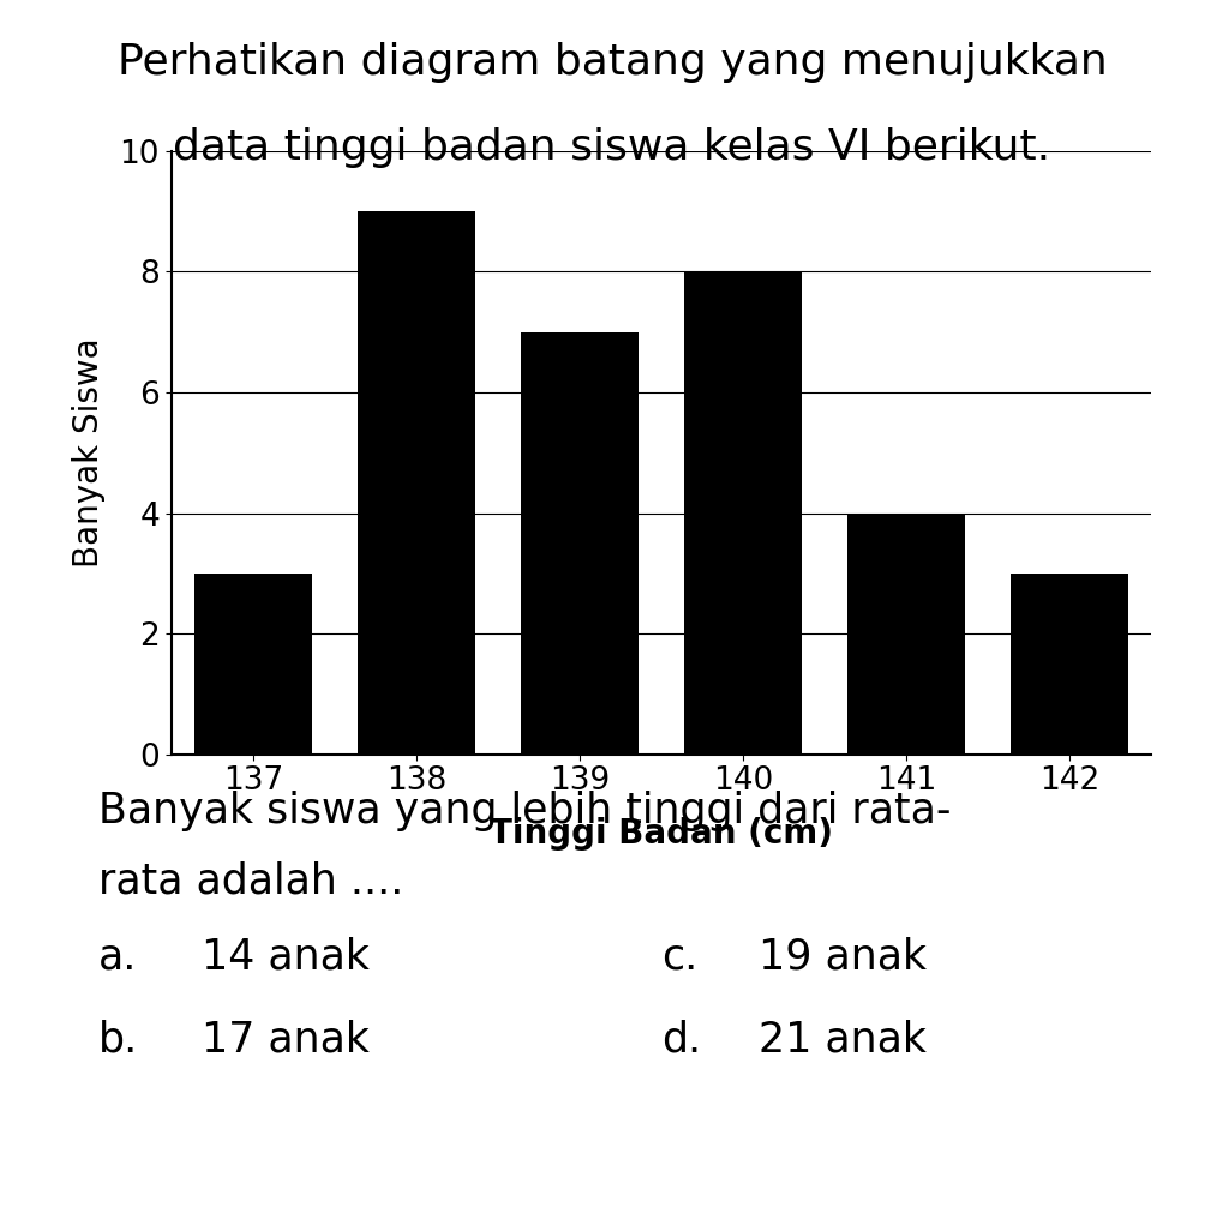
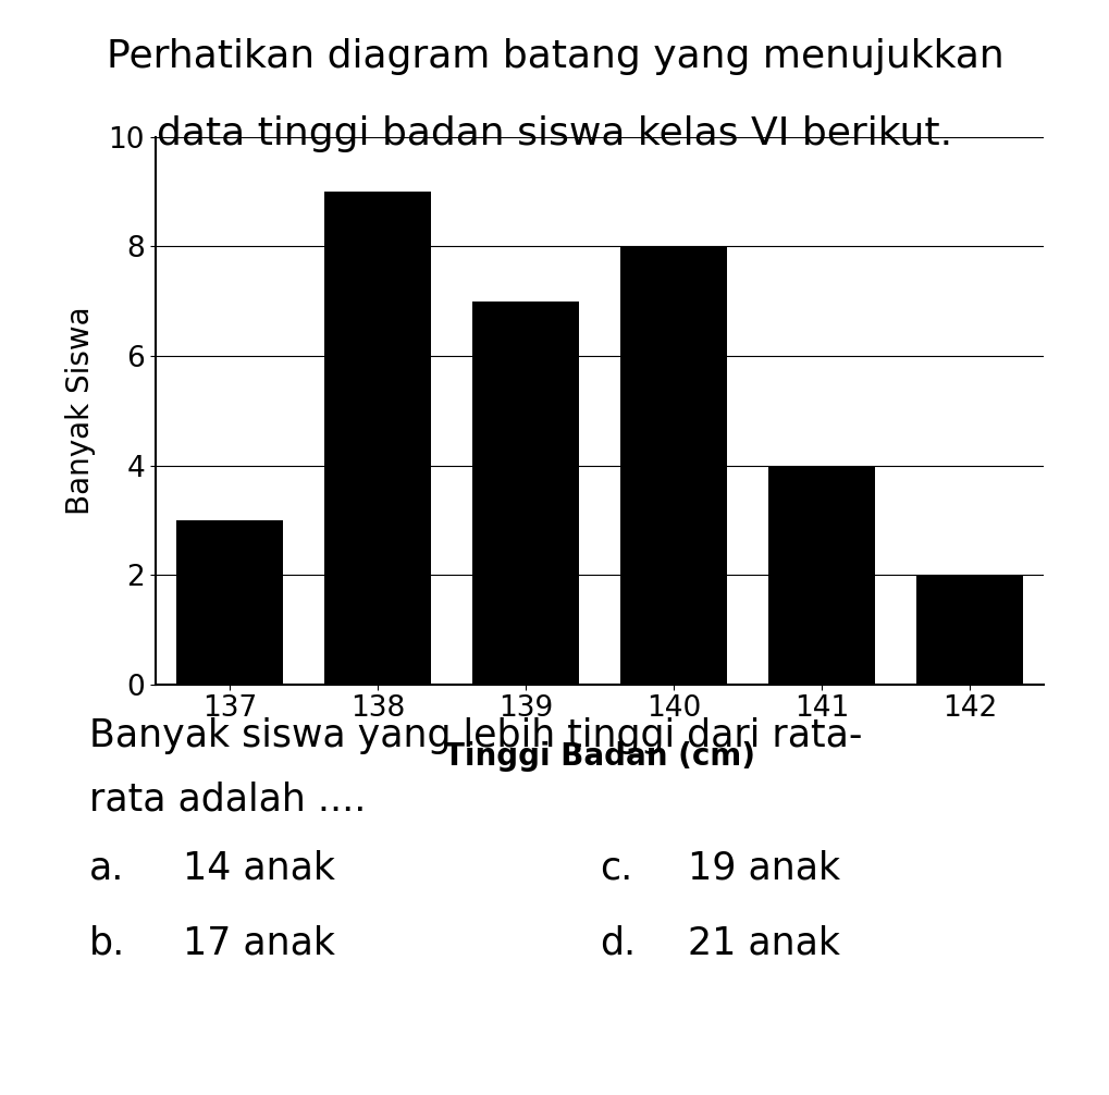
142: 3 -> 2
